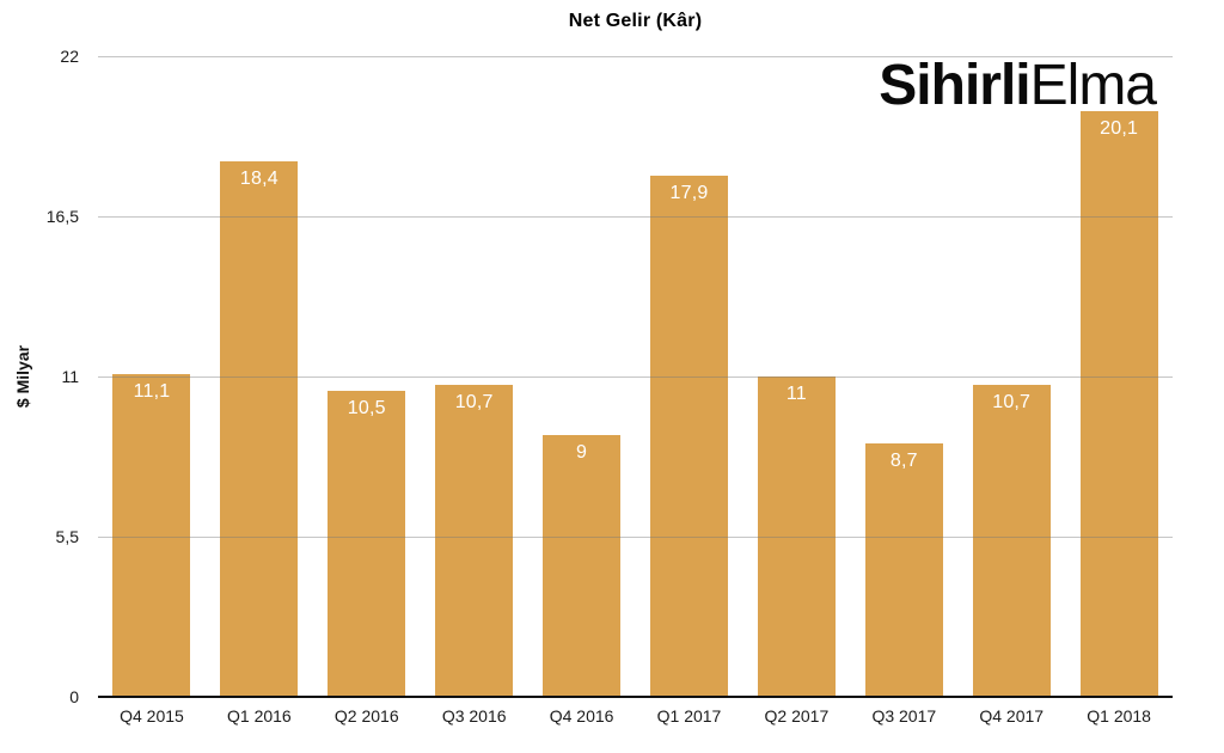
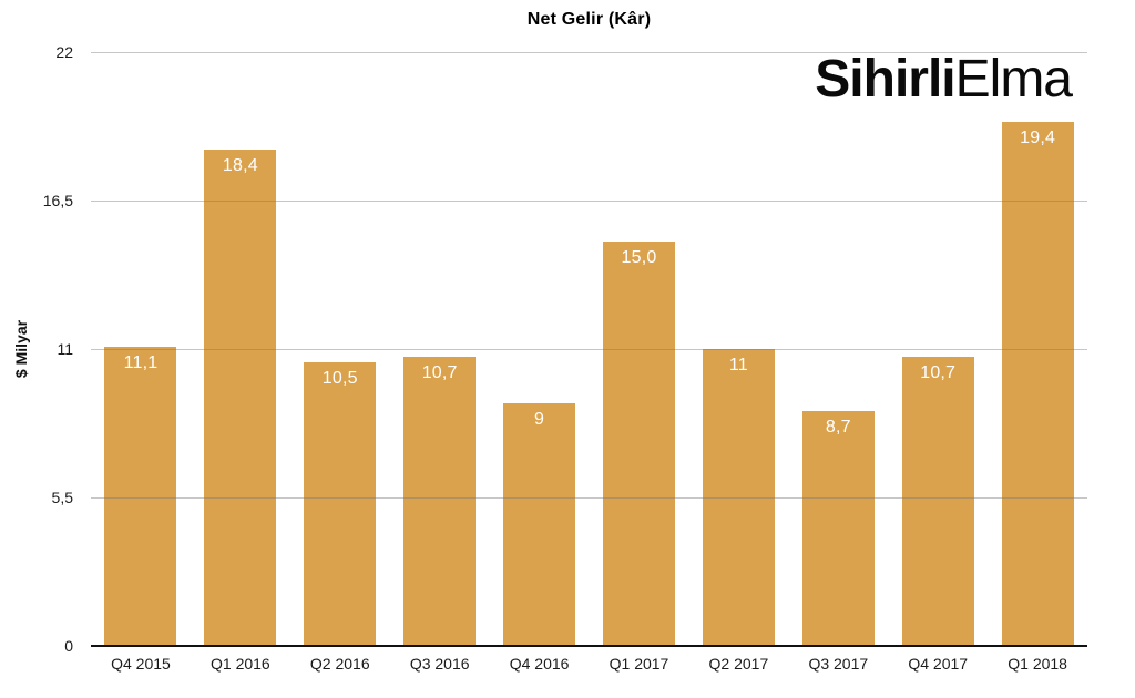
Q1 2017: 17,9 -> 15,0
Q1 2018: 20,1 -> 19,4
